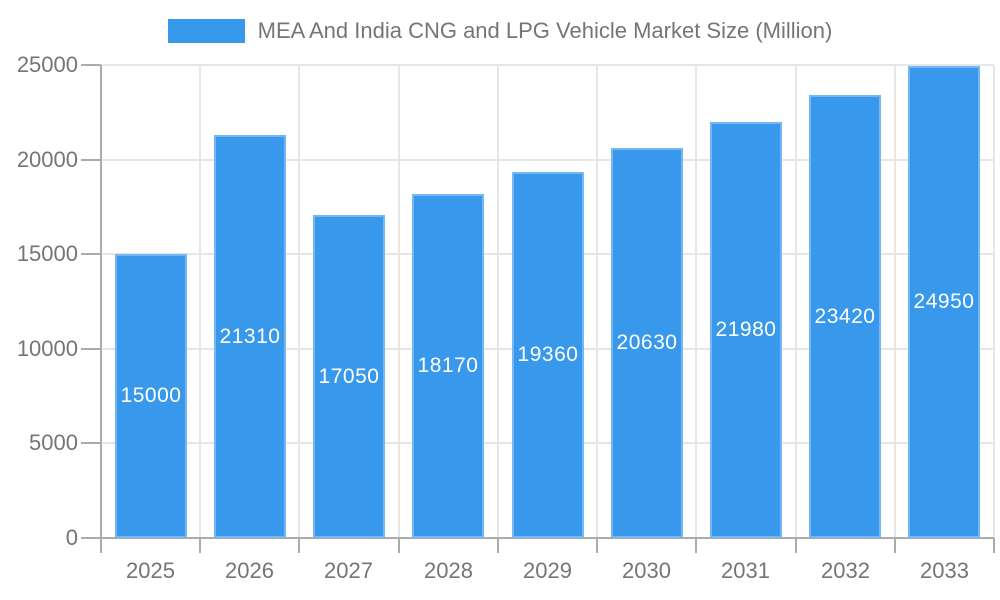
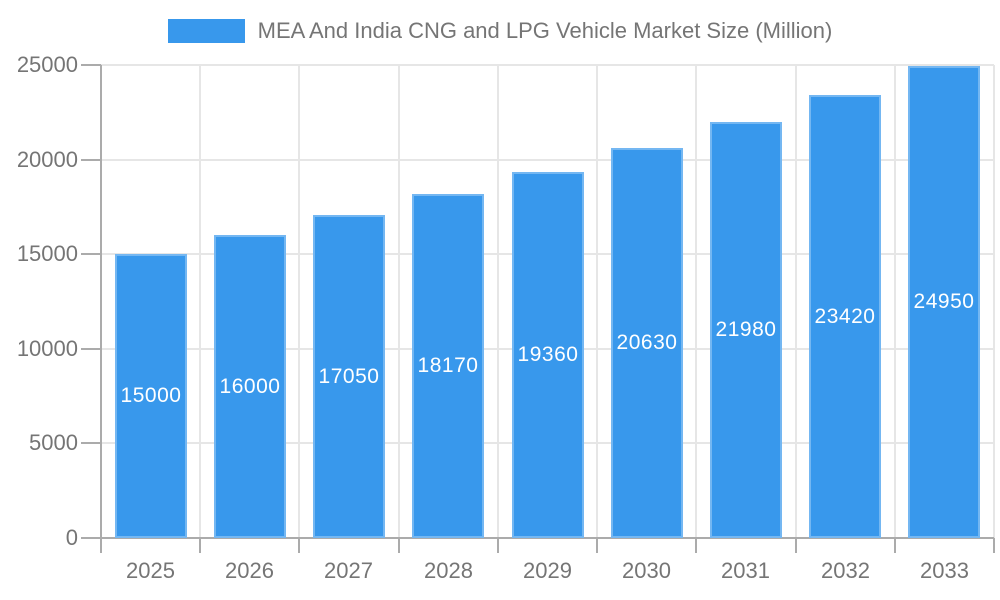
2026: 21310 -> 16000
